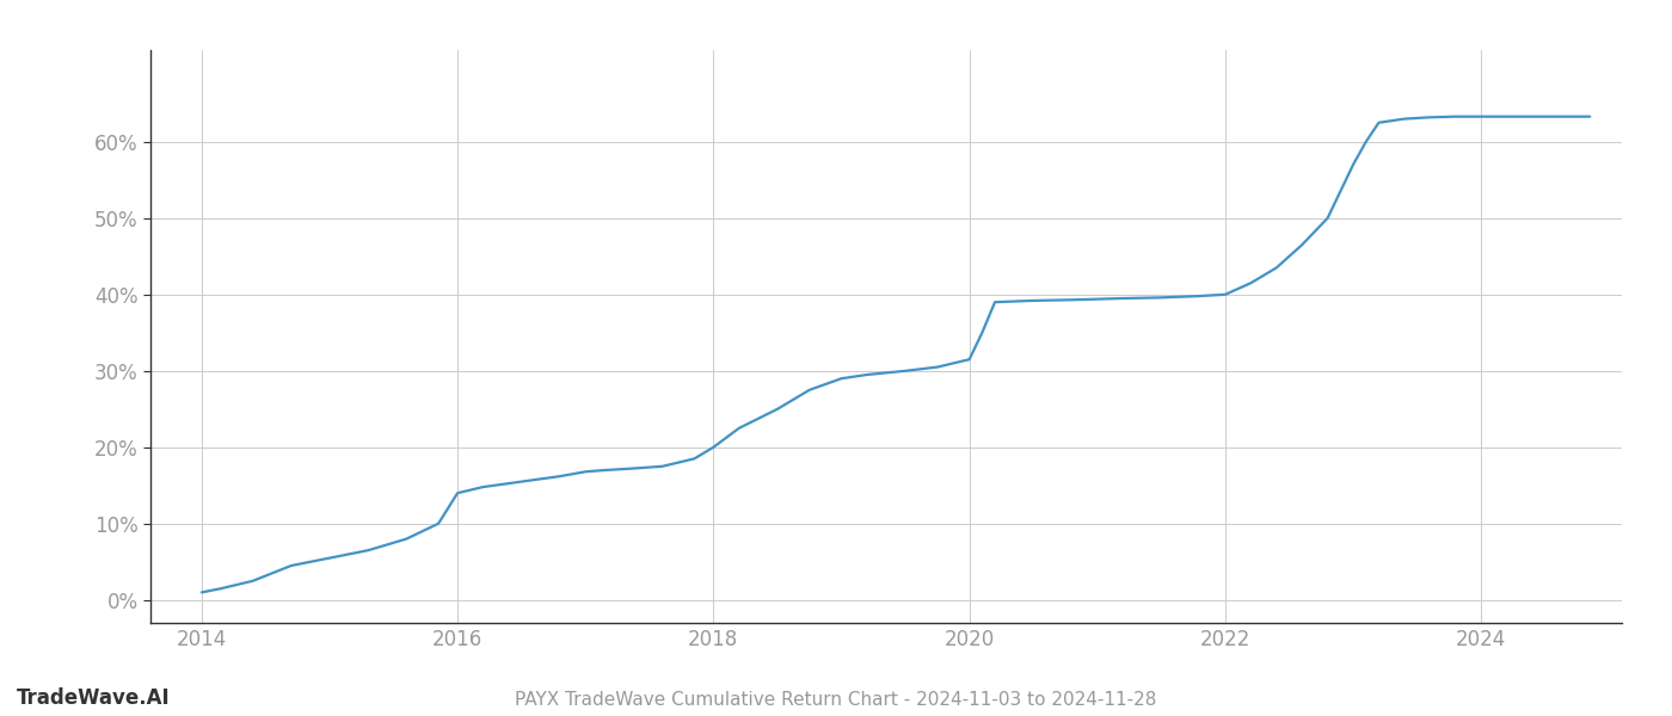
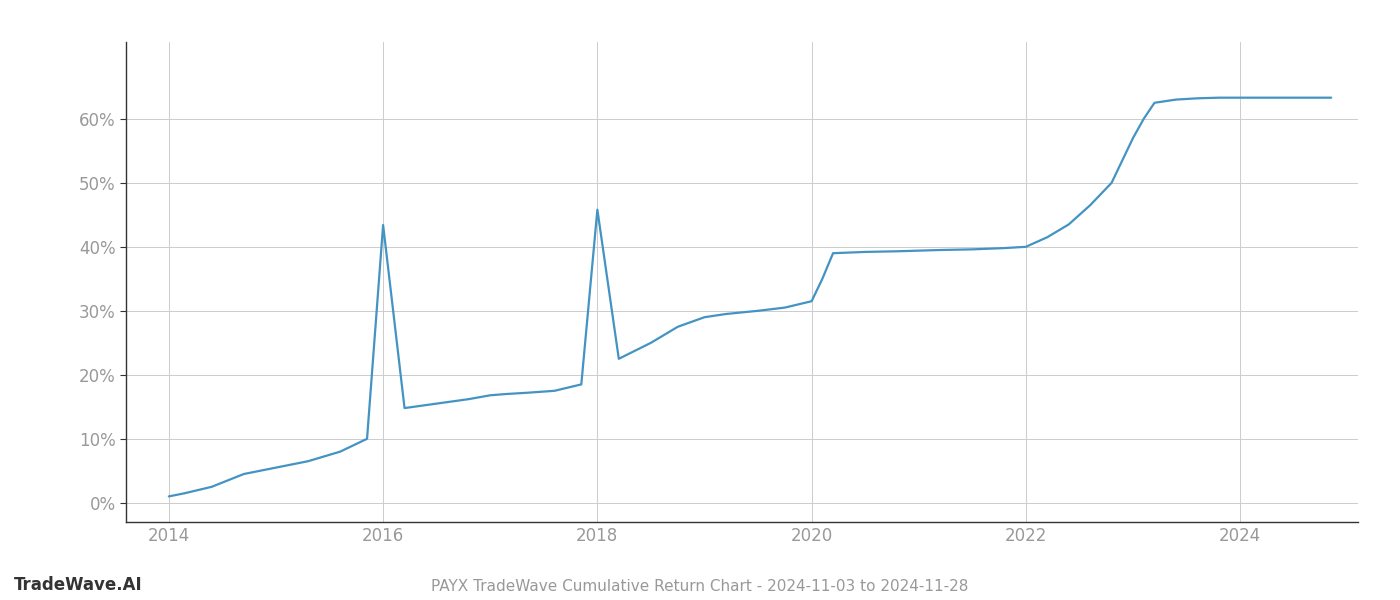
2016: 14.0% -> 43.4%
2018: 20.0% -> 45.8%
